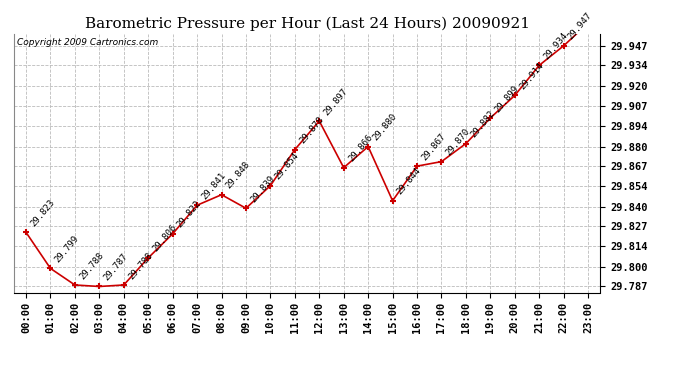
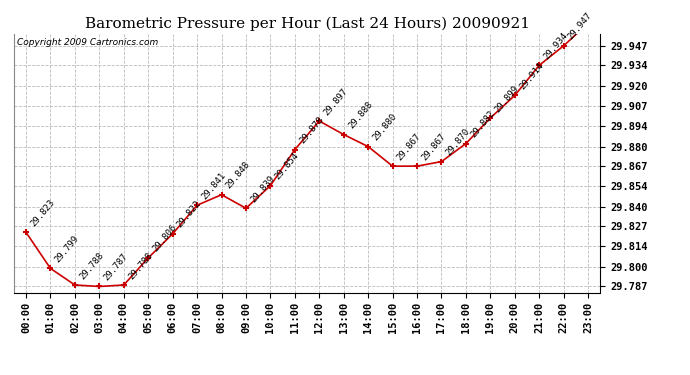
13:00: 29.866 -> 29.888
15:00: 29.844 -> 29.867
